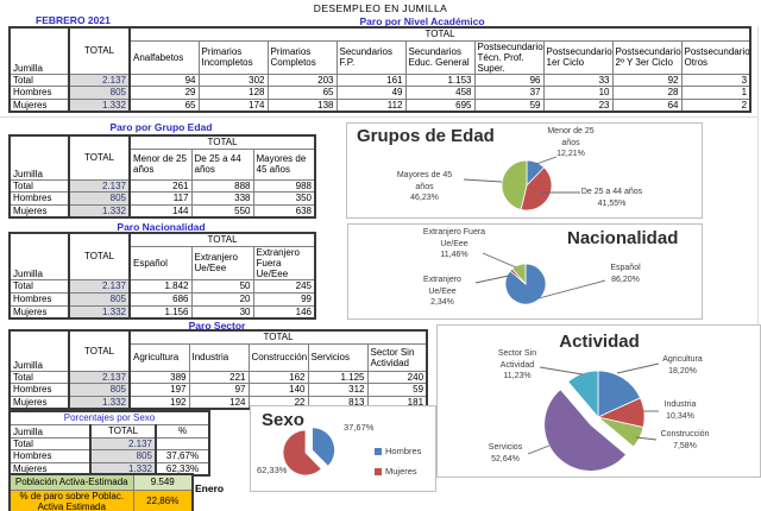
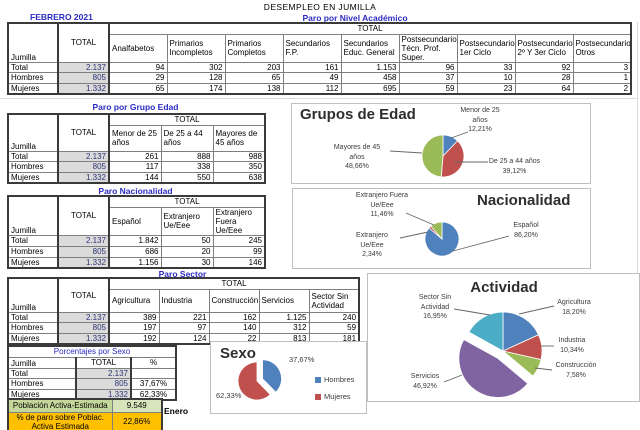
Grupos de Edad/De 25 a 44 años: 41,55% -> 39,12%
Grupos de Edad/Mayores de 45 años: 46,23% -> 48,66%
Actividad/Servicios: 52,64% -> 46,92%
Actividad/Sector Sin Actividad: 11,23% -> 16,95%
